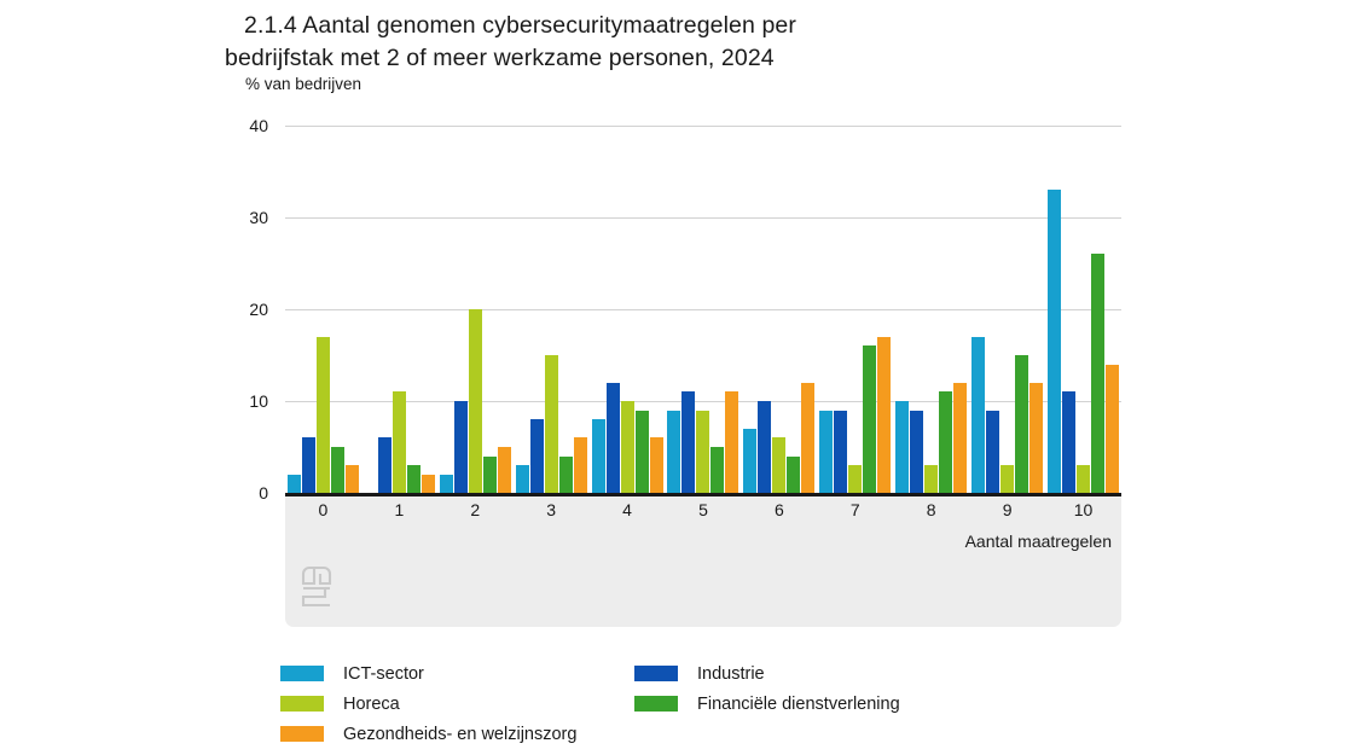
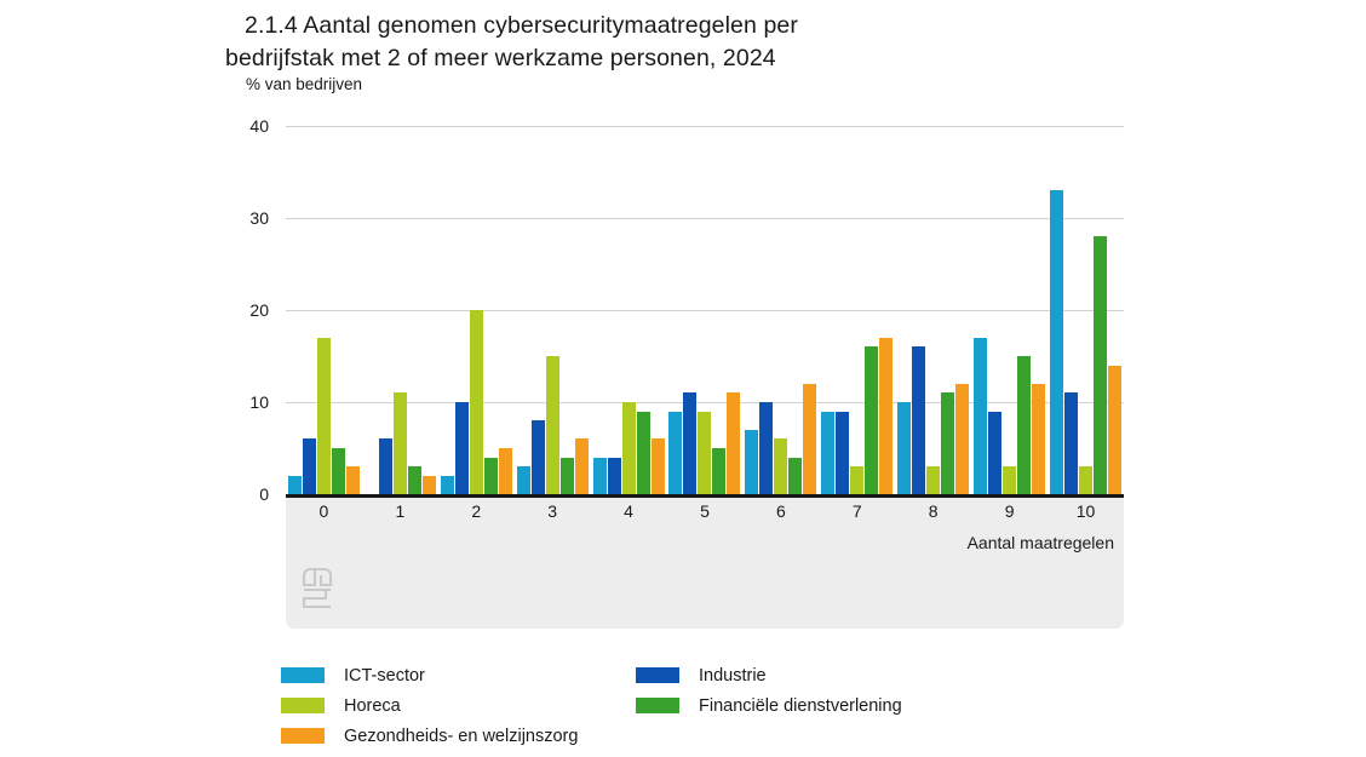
ICT-sector/4: 8 -> 4
Industrie/4: 12 -> 4
Industrie/8: 9 -> 16
Financiële dienstverlening/10: 26 -> 28
